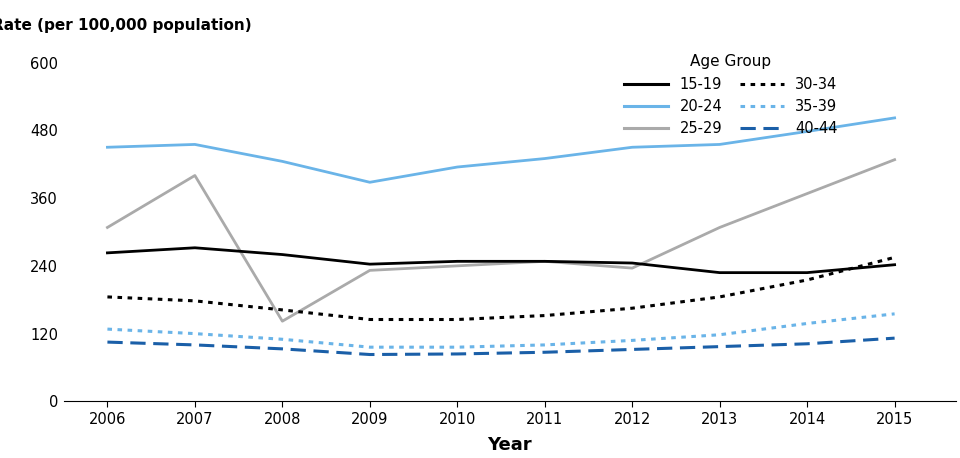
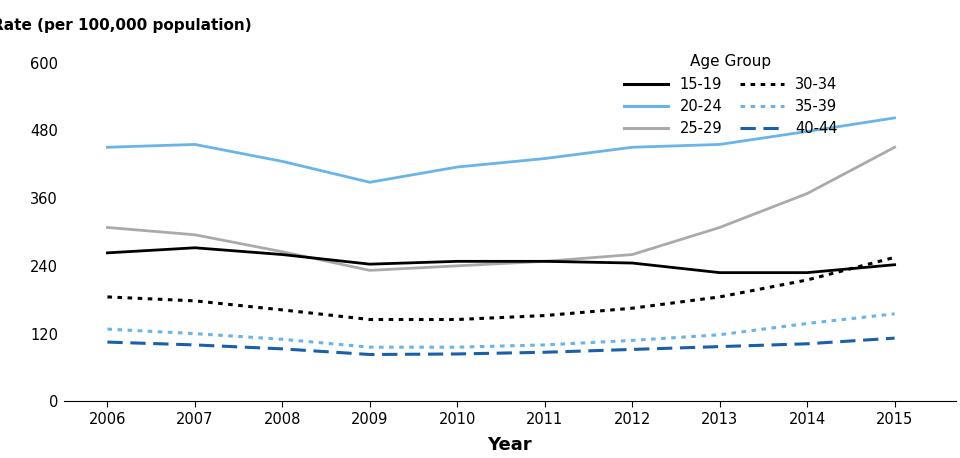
25-29/2007: 400 -> 295
25-29/2008: 142 -> 265
25-29/2012: 236 -> 260
25-29/2015: 428 -> 450
